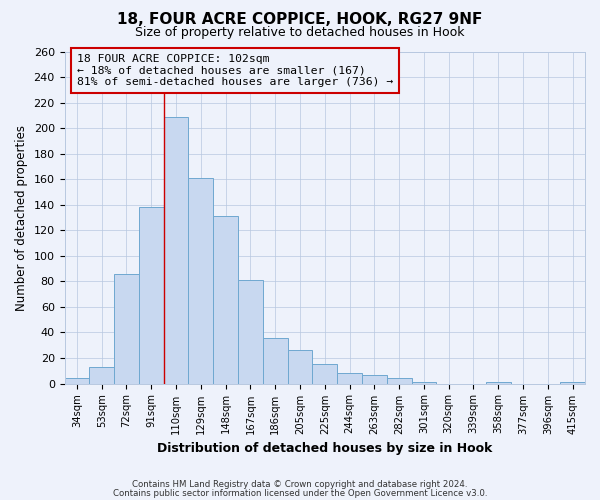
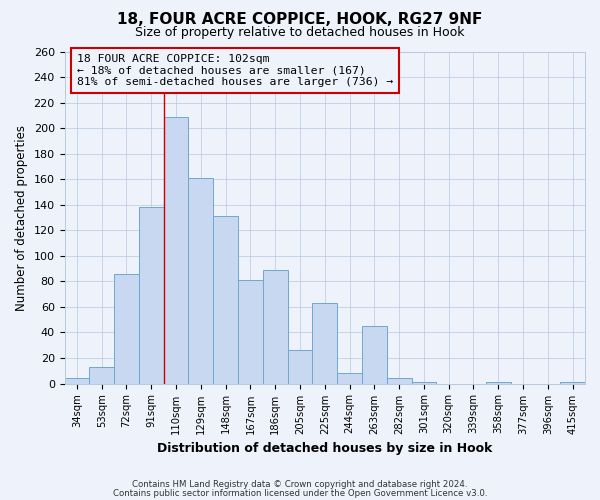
186sqm: 36 -> 89
225sqm: 15 -> 63
263sqm: 7 -> 45
